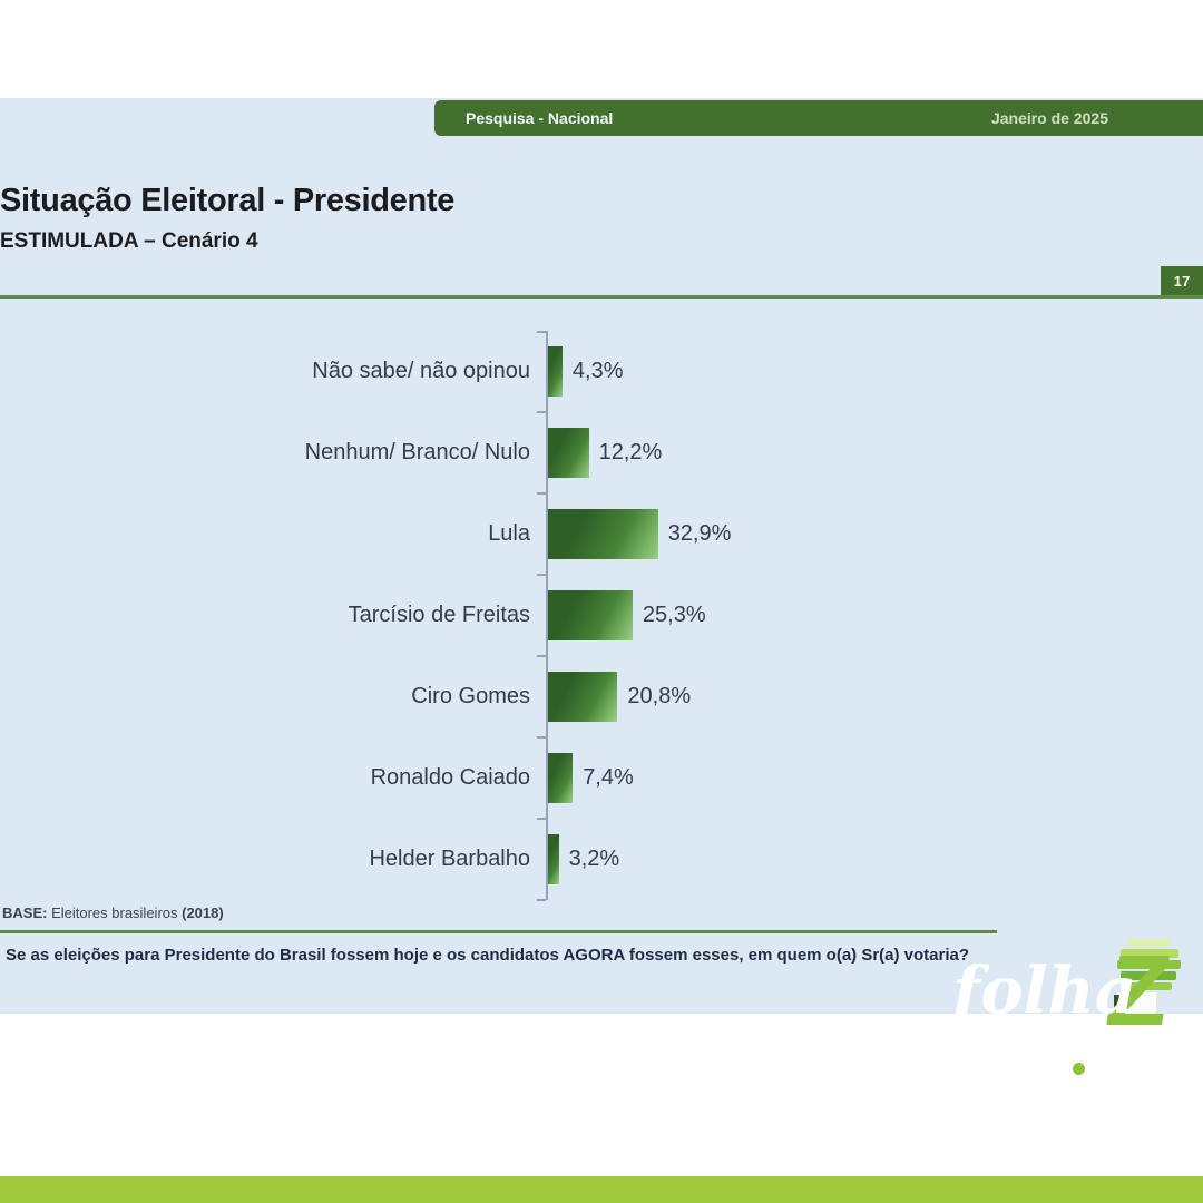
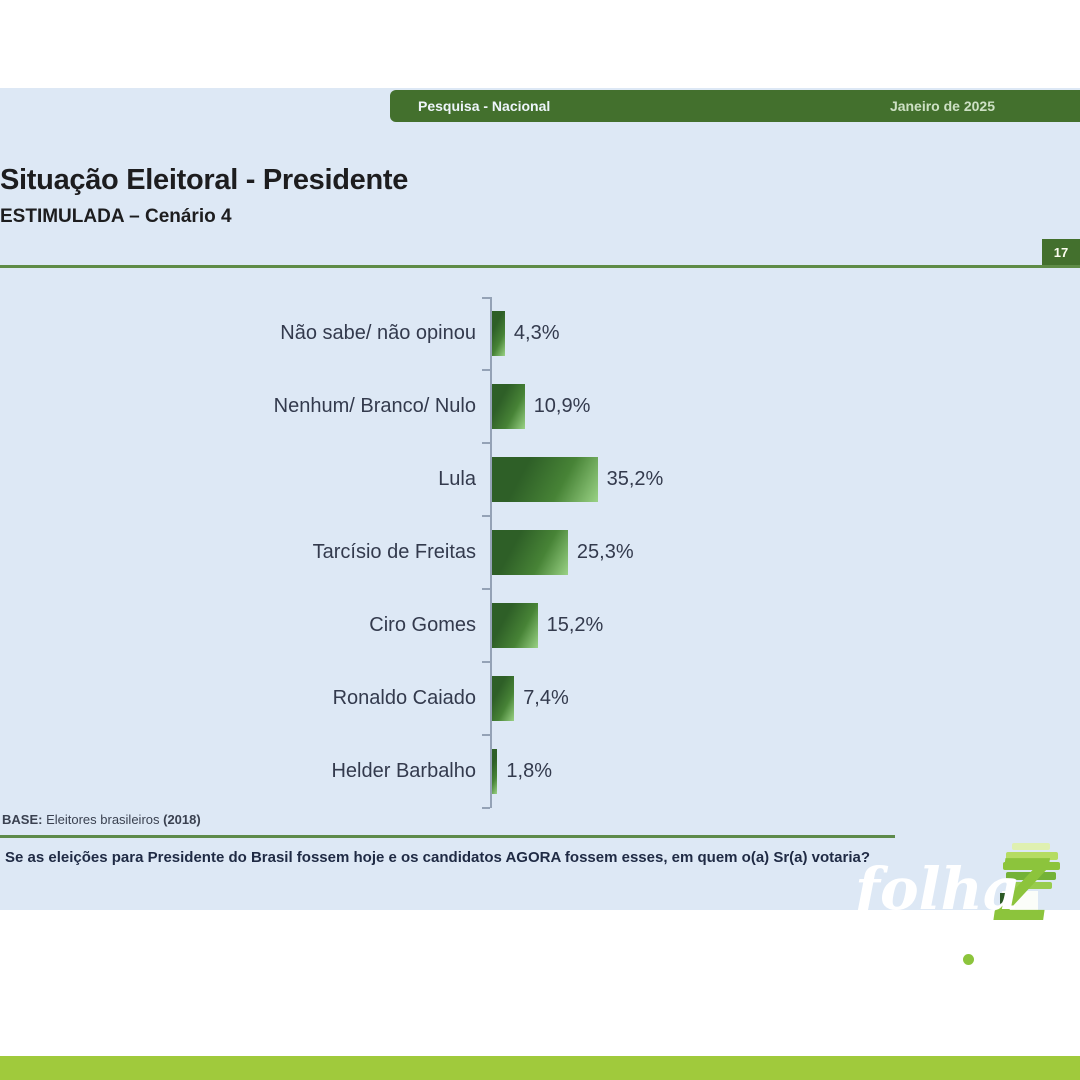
Nenhum/ Branco/ Nulo: 12,2% -> 10,9%
Lula: 32,9% -> 35,2%
Ciro Gomes: 20,8% -> 15,2%
Helder Barbalho: 3,2% -> 1,8%
